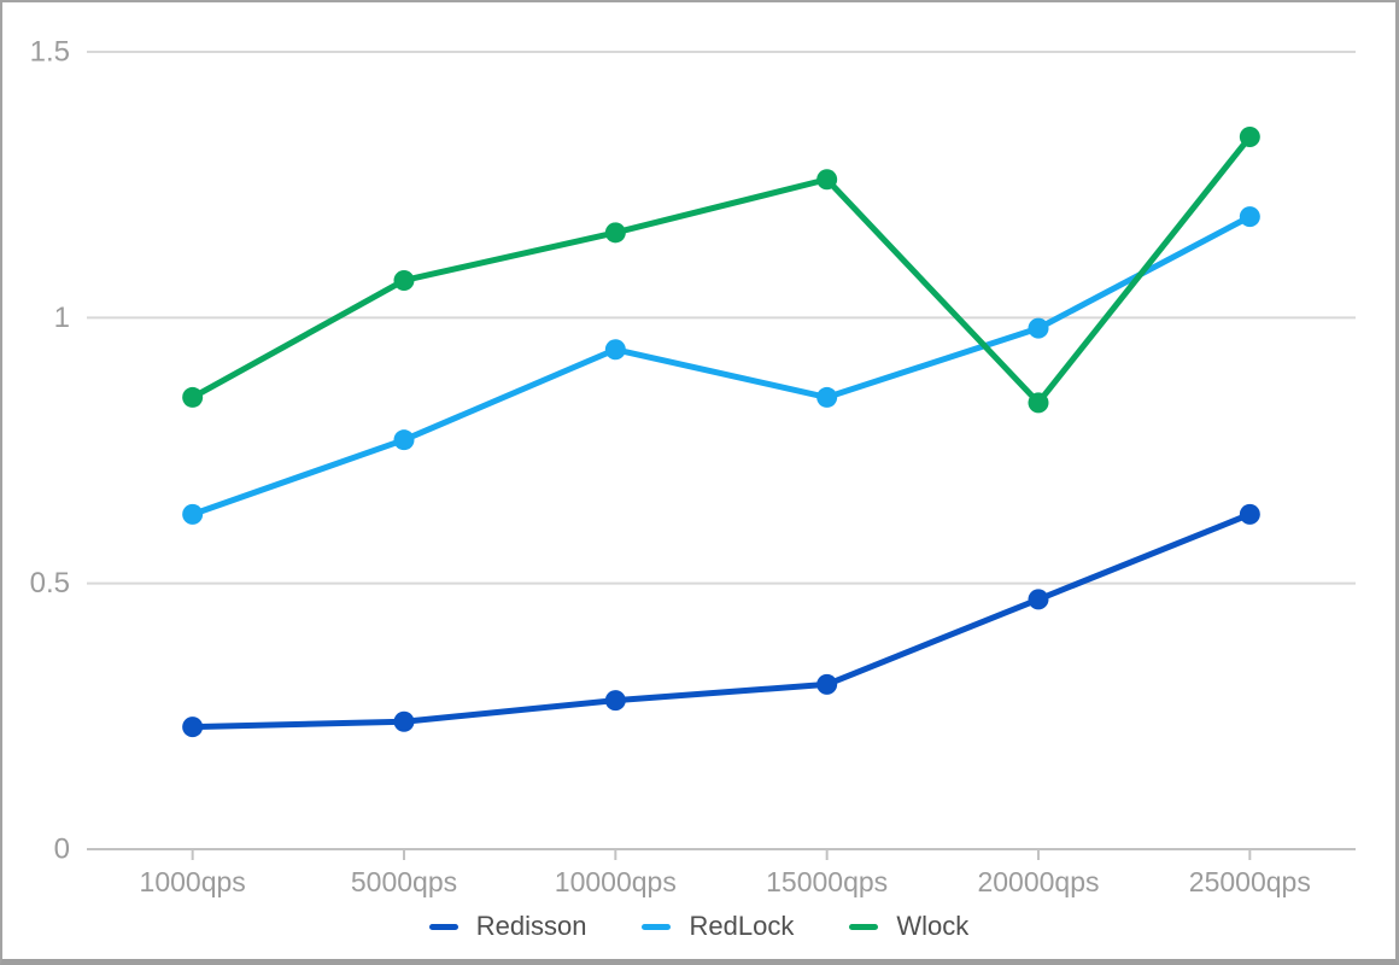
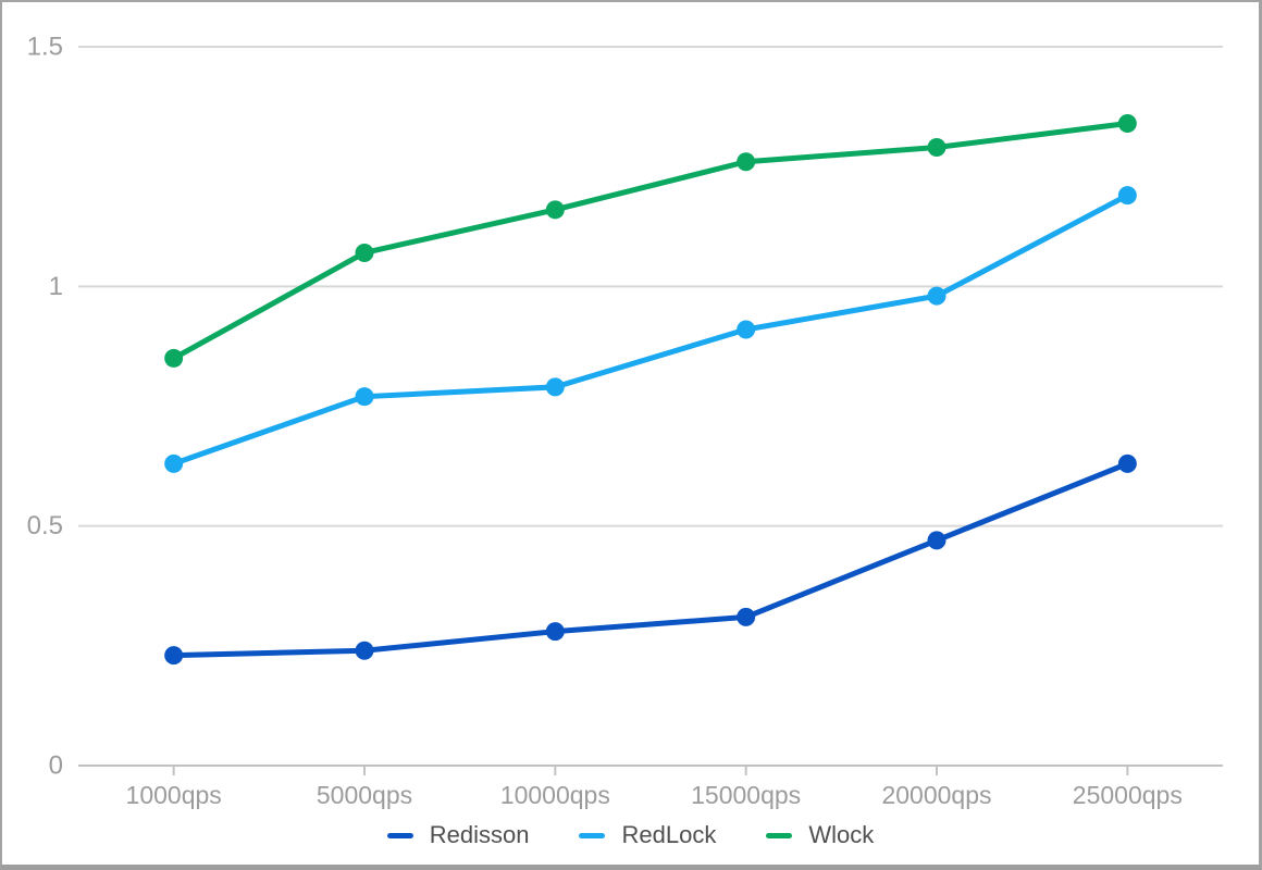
RedLock/10000qps: 0.94 -> 0.79
RedLock/15000qps: 0.85 -> 0.91
Wlock/20000qps: 0.84 -> 1.29
